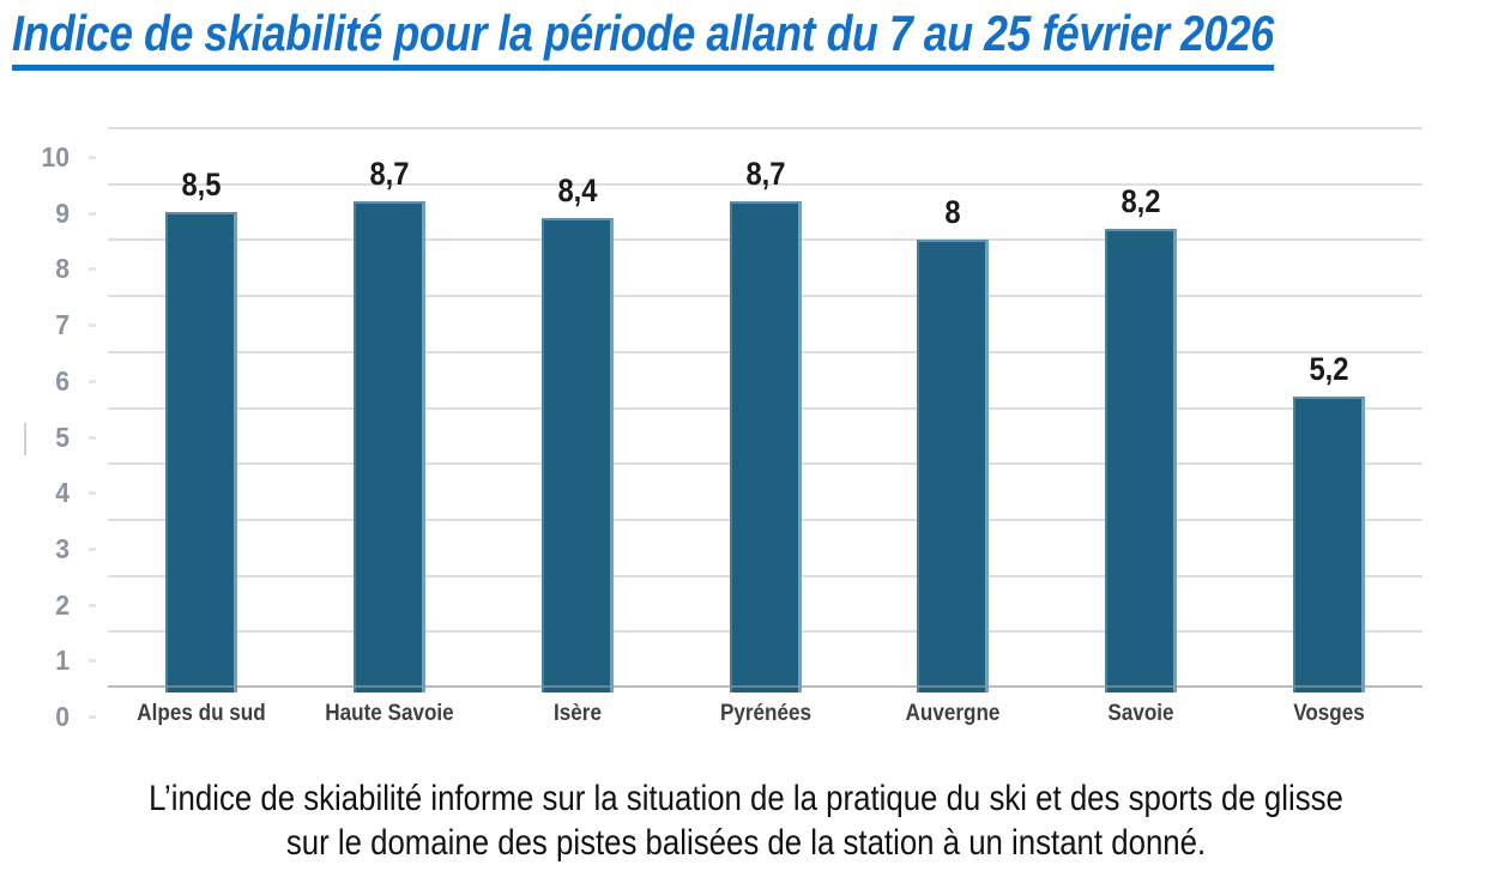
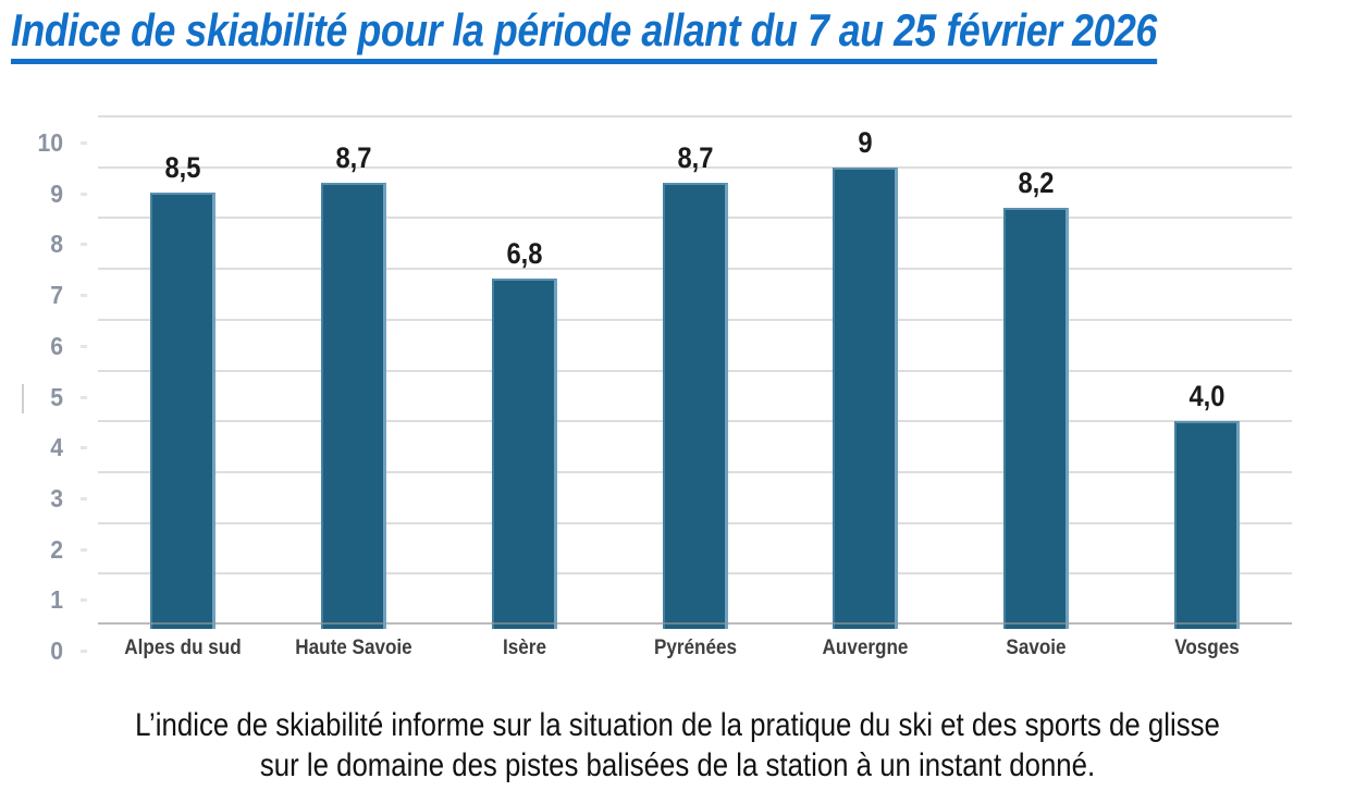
Isère: 8,4 -> 6,8
Auvergne: 8 -> 9
Vosges: 5,2 -> 4,0
